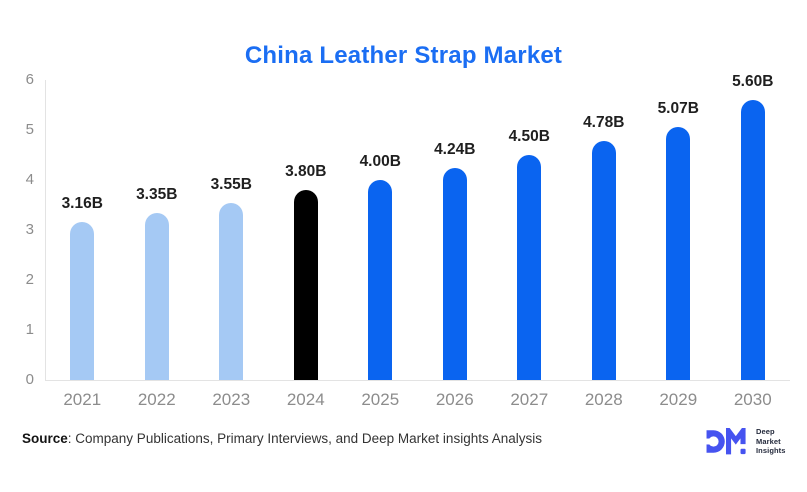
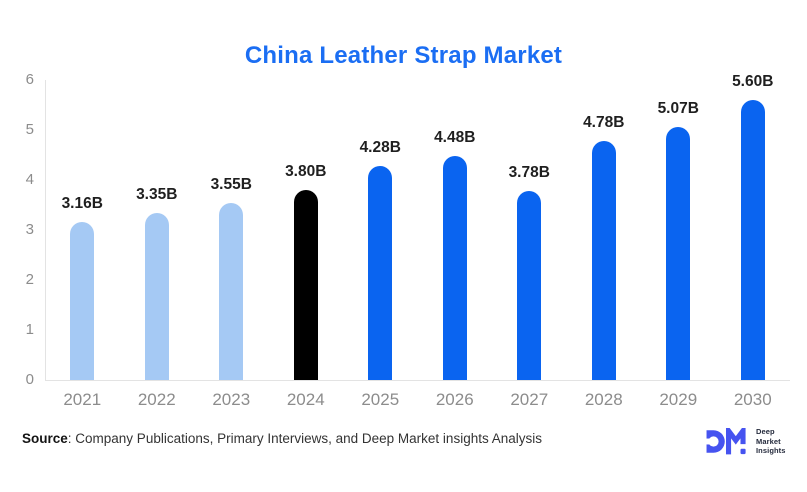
2025: 4.00B -> 4.28B
2026: 4.24B -> 4.48B
2027: 4.50B -> 3.78B
